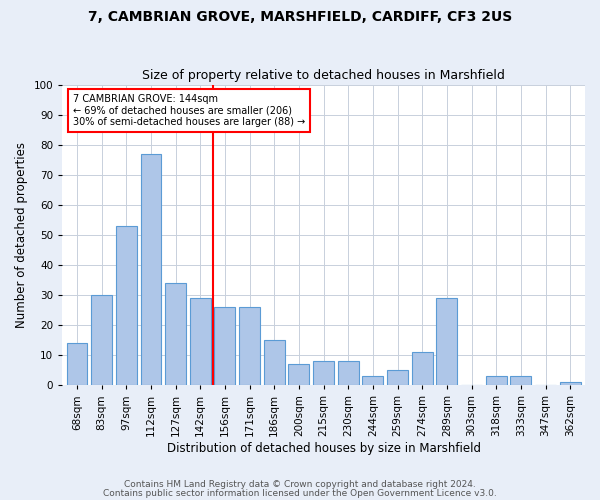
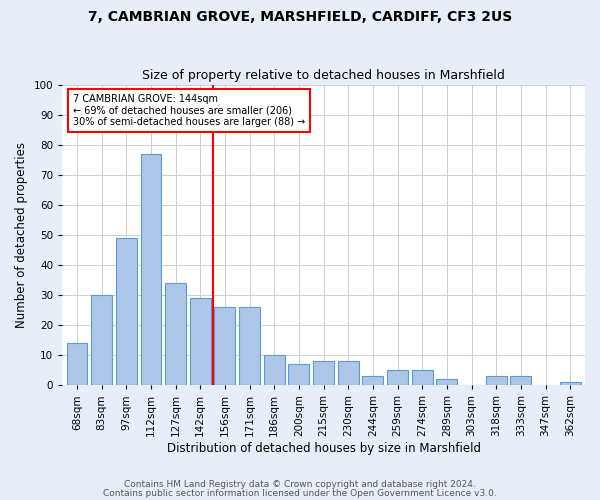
97sqm: 53 -> 49
186sqm: 15 -> 10
274sqm: 11 -> 5
289sqm: 29 -> 2
